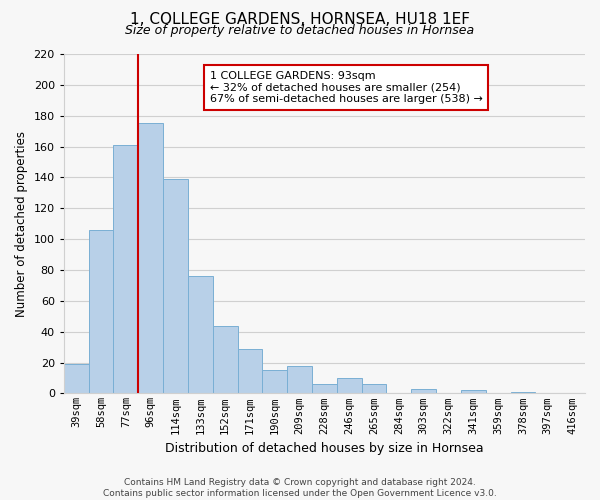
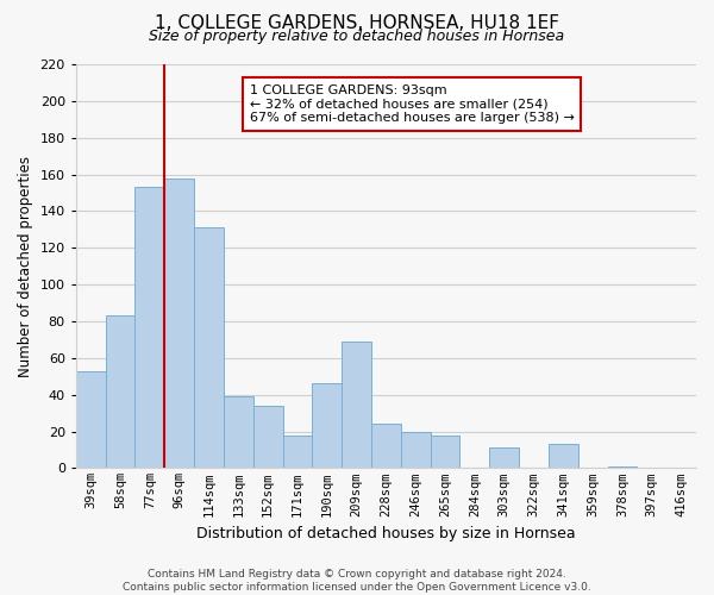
39sqm: 19 -> 53
58sqm: 106 -> 83
77sqm: 161 -> 153
96sqm: 175 -> 158
114sqm: 139 -> 131
133sqm: 76 -> 39
152sqm: 44 -> 34
171sqm: 29 -> 18
190sqm: 15 -> 46
209sqm: 18 -> 69
228sqm: 6 -> 24
246sqm: 10 -> 20
265sqm: 6 -> 18
303sqm: 3 -> 11
341sqm: 2 -> 13
